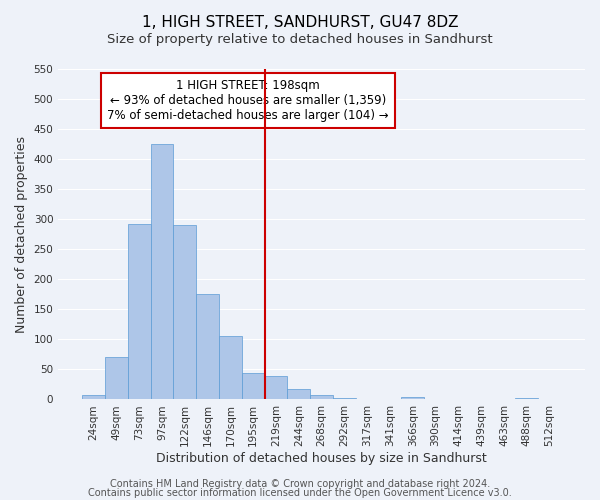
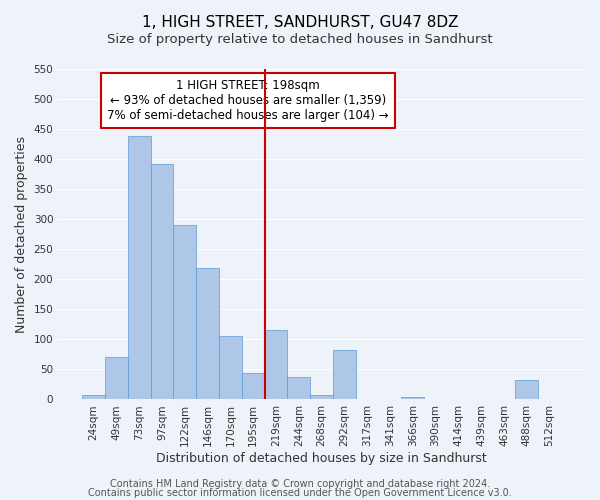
73sqm: 292 -> 438
97sqm: 425 -> 392
146sqm: 175 -> 218
219sqm: 39 -> 116
244sqm: 17 -> 38
292sqm: 3 -> 82
488sqm: 3 -> 32
